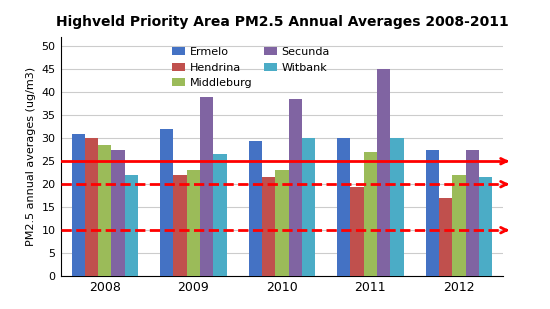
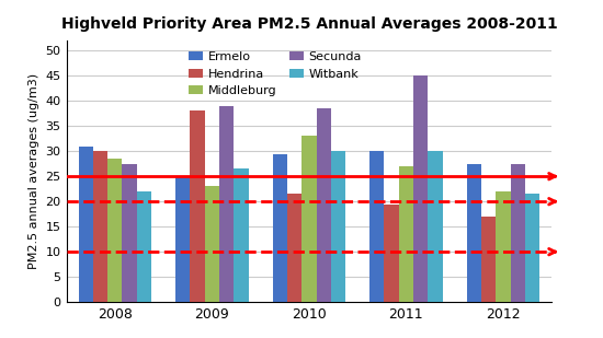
Ermelo/2009: 32.0 -> 25.0
Hendrina/2009: 22.0 -> 38.0
Middleburg/2010: 23.0 -> 33.0
